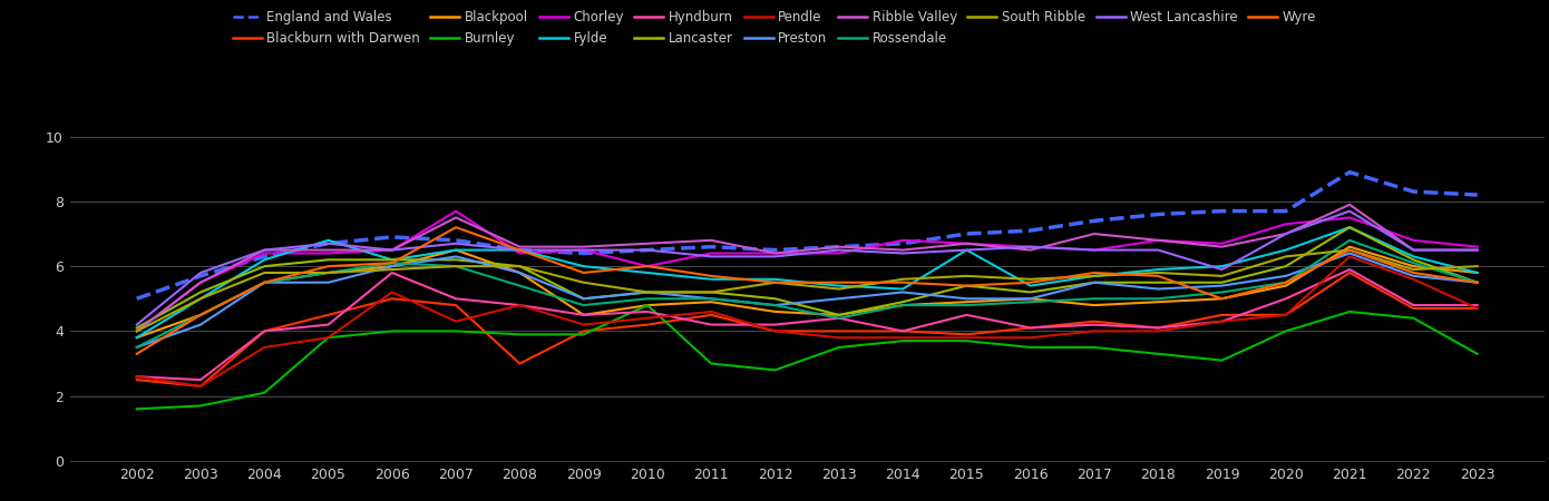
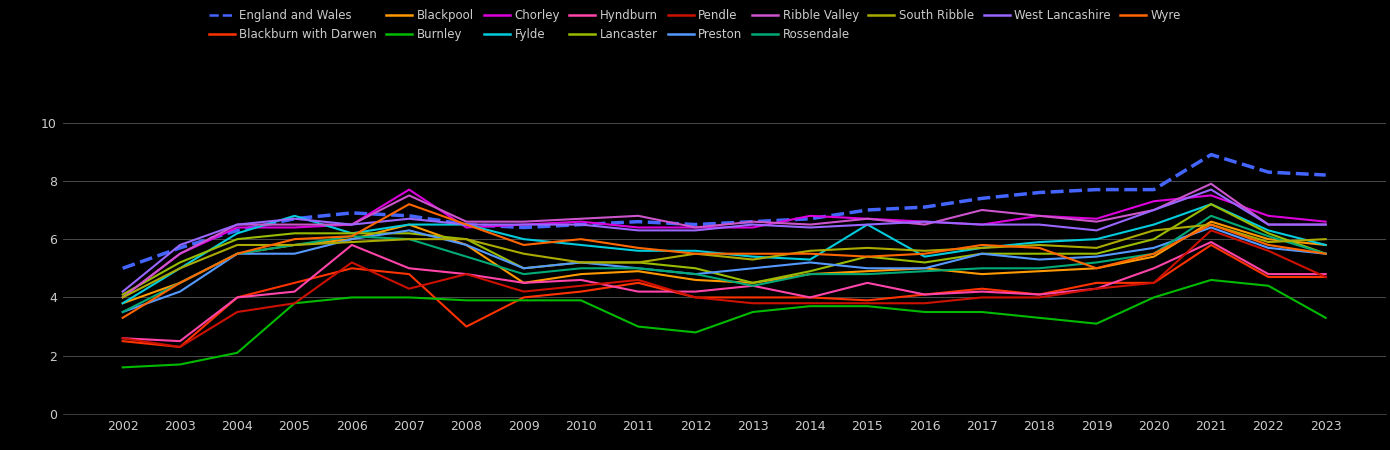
Burnley/2010: 4.8 -> 3.9
Chorley/2010: 6.0 -> 6.6
West Lancashire/2019: 5.9 -> 6.3
